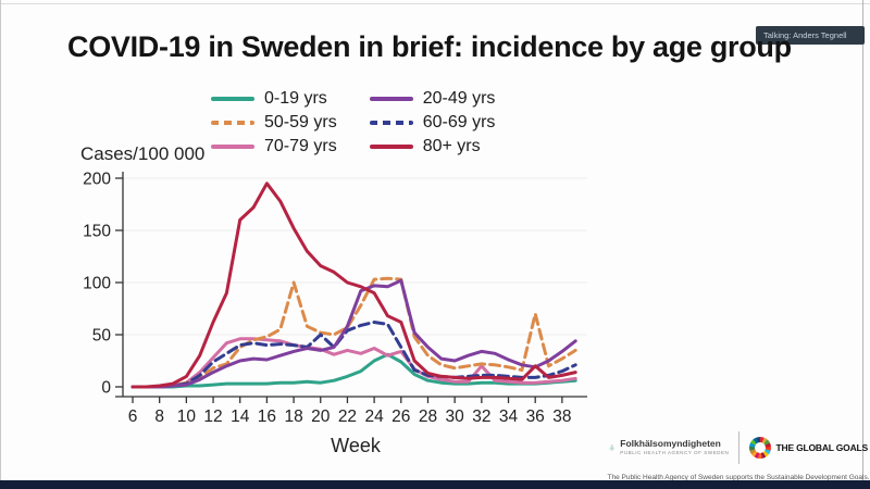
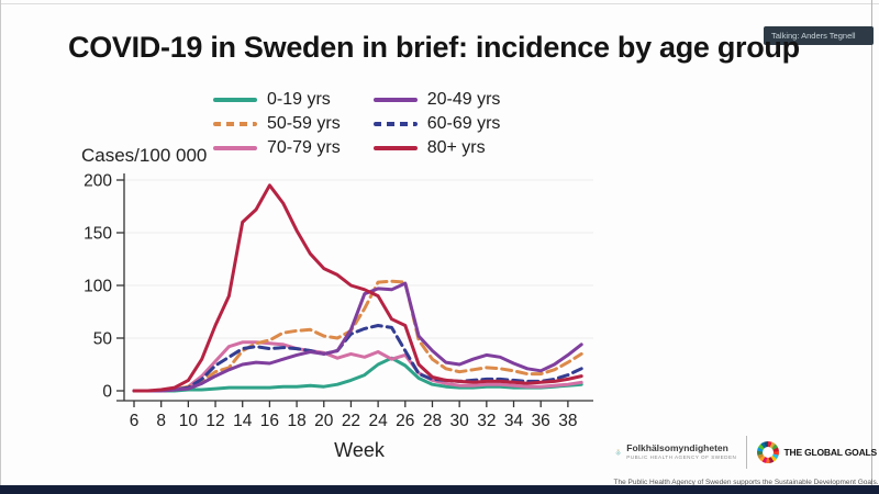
50-59 yrs/18: 100 -> 60
60-69 yrs/20: 50 -> 40
70-79 yrs/32: 20 -> 10
50-59 yrs/36: 70 -> 20
80+ yrs/36: 20 -> 10
